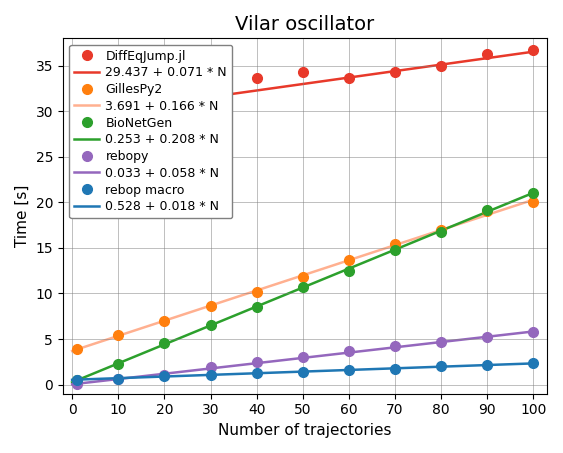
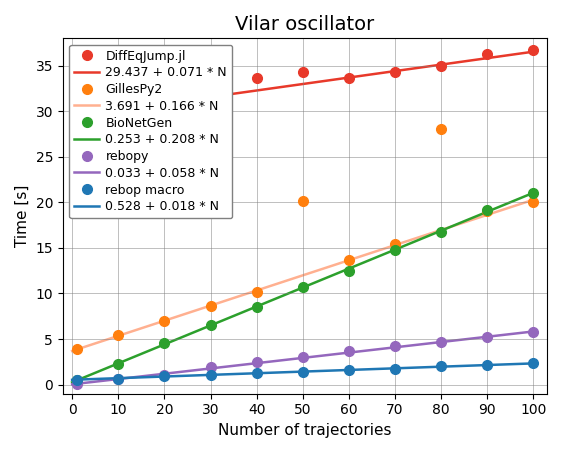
GillesPy2/50: 11.8 -> 20.2
GillesPy2/80: 17.0 -> 28.0
